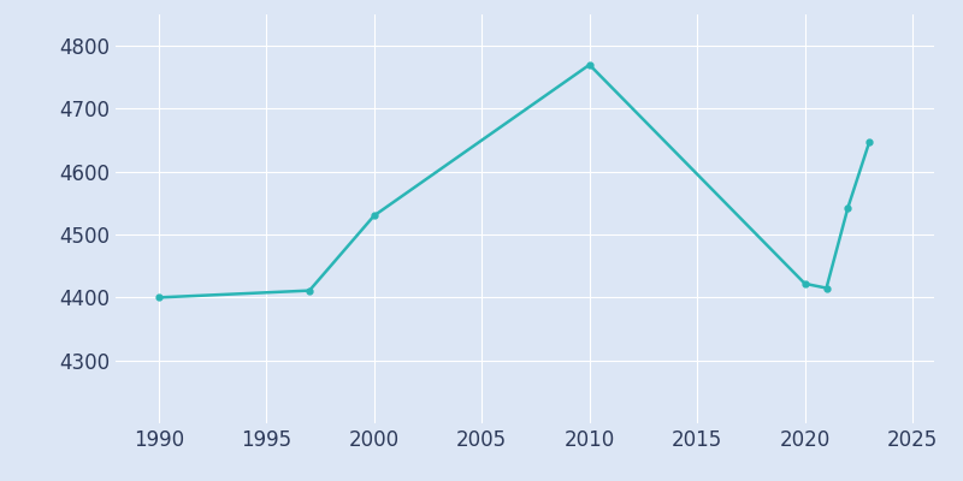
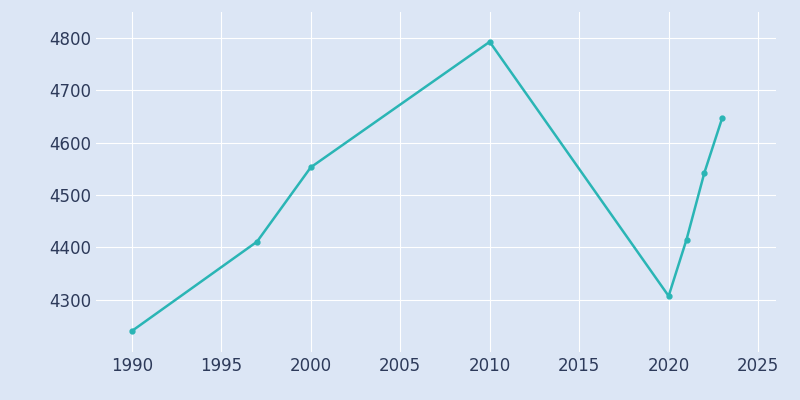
1990: 4400 -> 4240
2000: 4530 -> 4553
2010: 4770 -> 4793
2020: 4422 -> 4307
